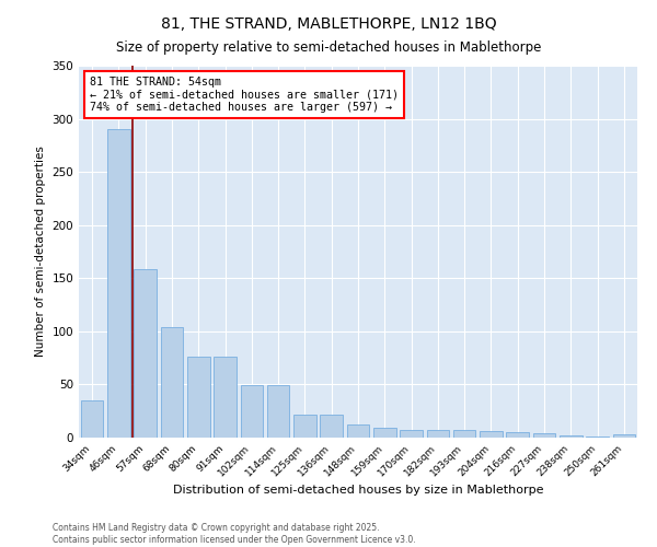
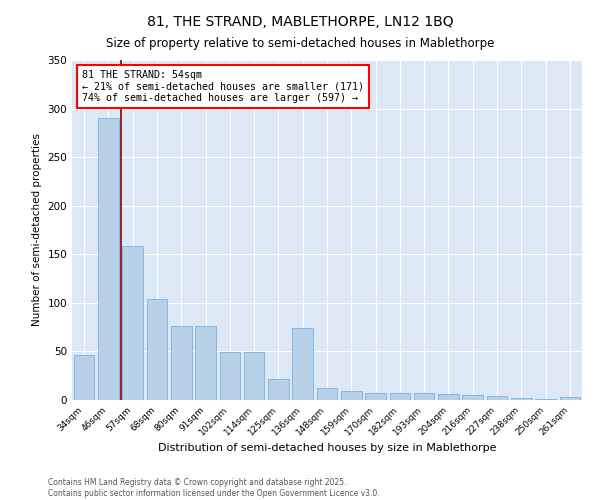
34sqm: 35 -> 46
136sqm: 22 -> 74
